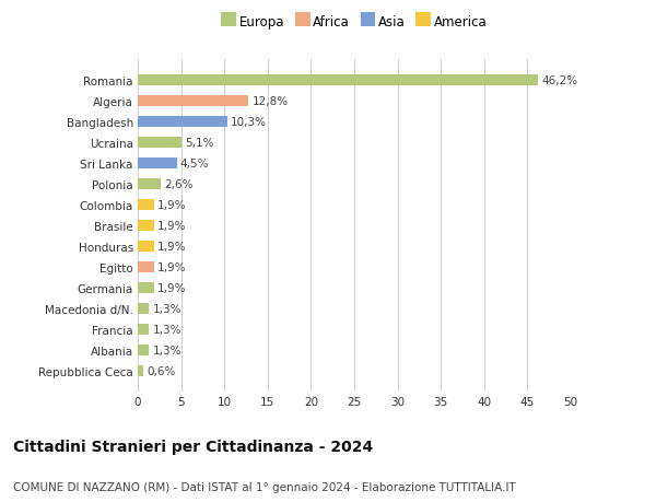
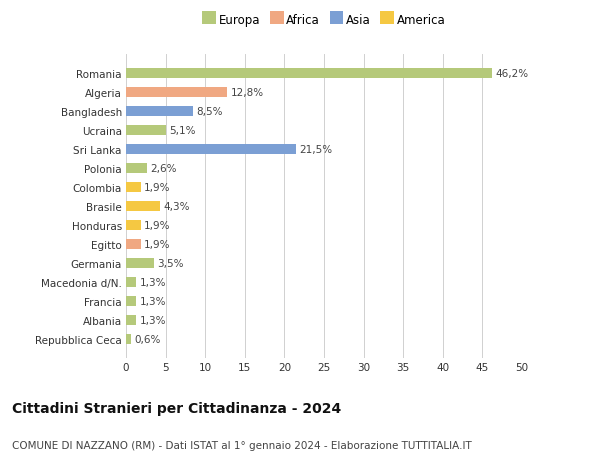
Bangladesh: 10,3% -> 8,5%
Sri Lanka: 4,5% -> 21,5%
Brasile: 1,9% -> 4,3%
Germania: 1,9% -> 3,5%
